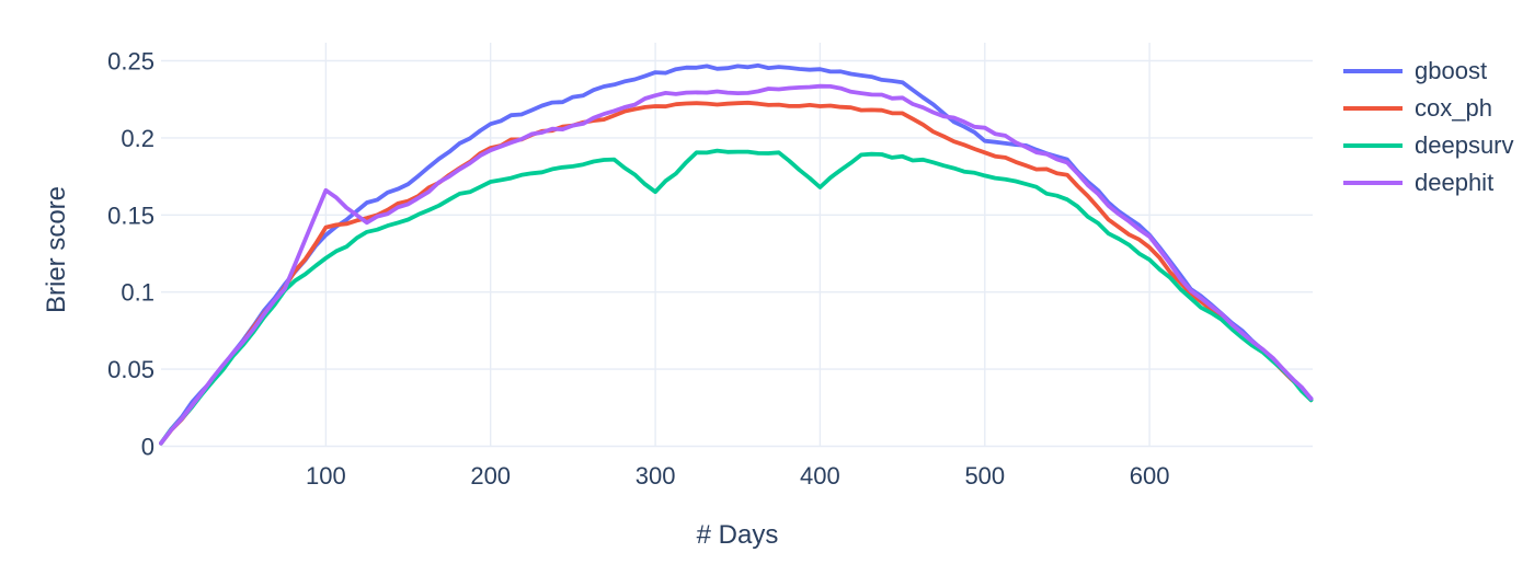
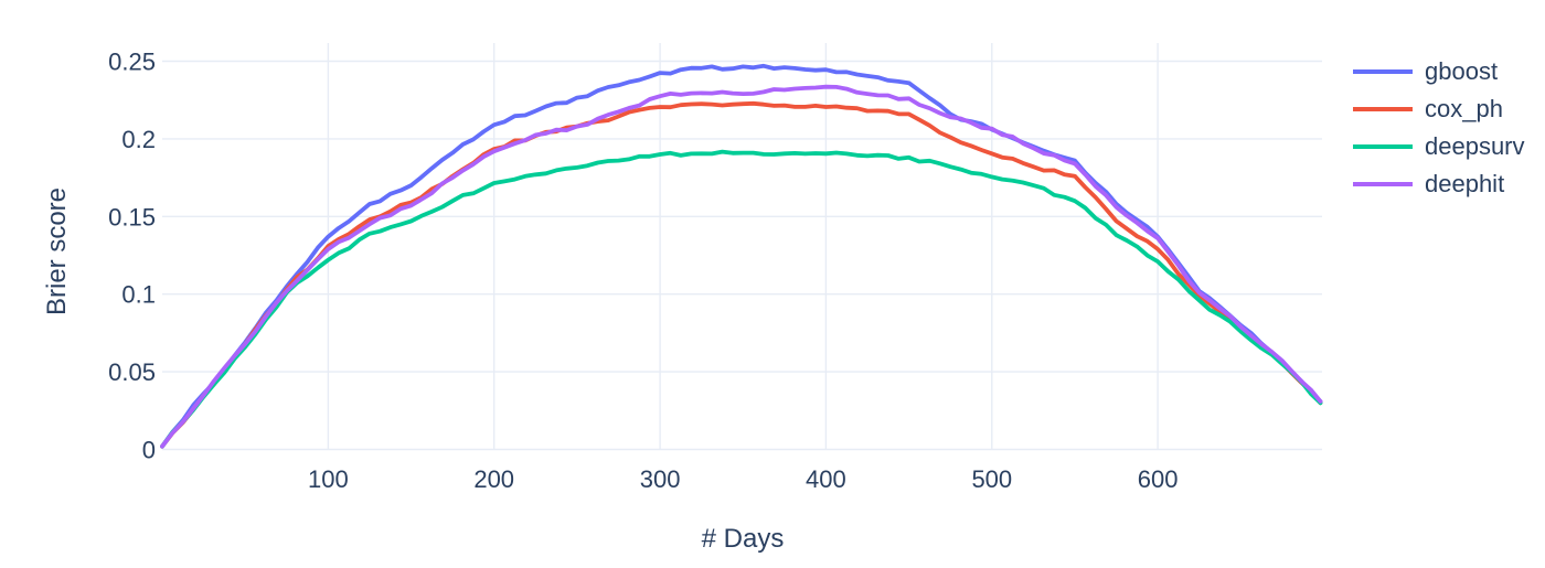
cox_ph/100: 0.142 -> 0.131
deephit/100: 0.166 -> 0.129
deepsurv/300: 0.165 -> 0.190
deepsurv/400: 0.168 -> 0.191
gboost/500: 0.198 -> 0.206
